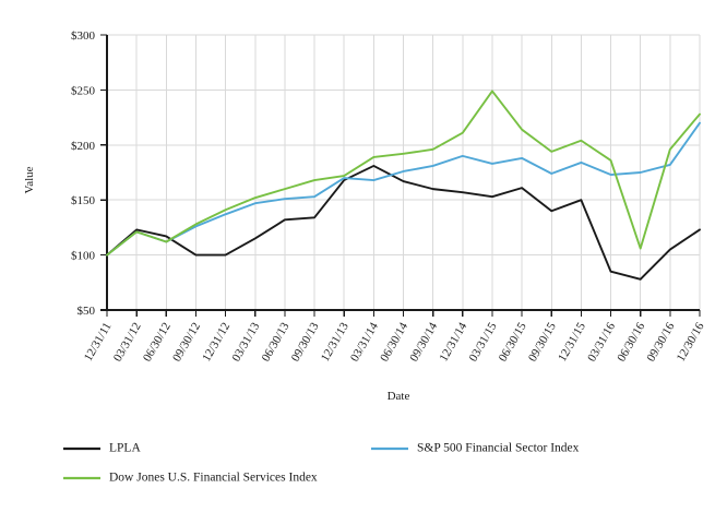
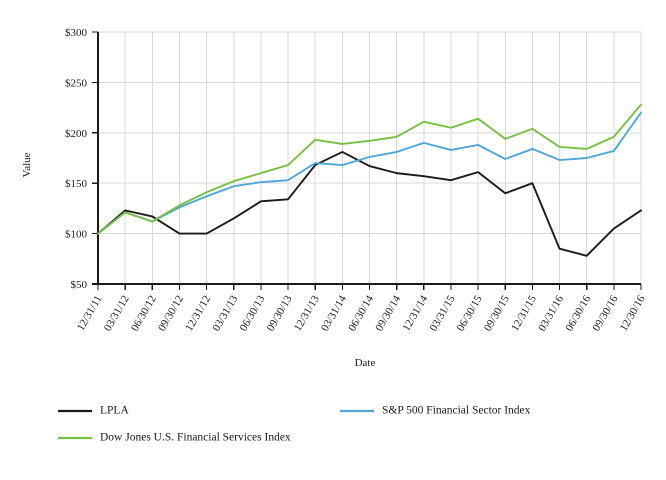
Dow Jones U.S. Financial Services Index/12/31/13: $172 -> $193
Dow Jones U.S. Financial Services Index/03/31/15: $249 -> $205
Dow Jones U.S. Financial Services Index/06/30/16: $106 -> $184
